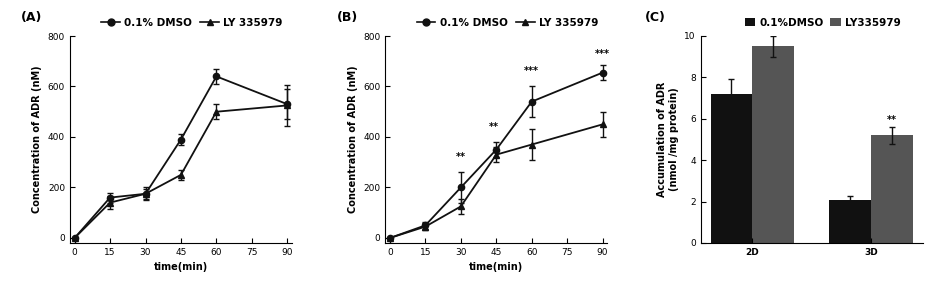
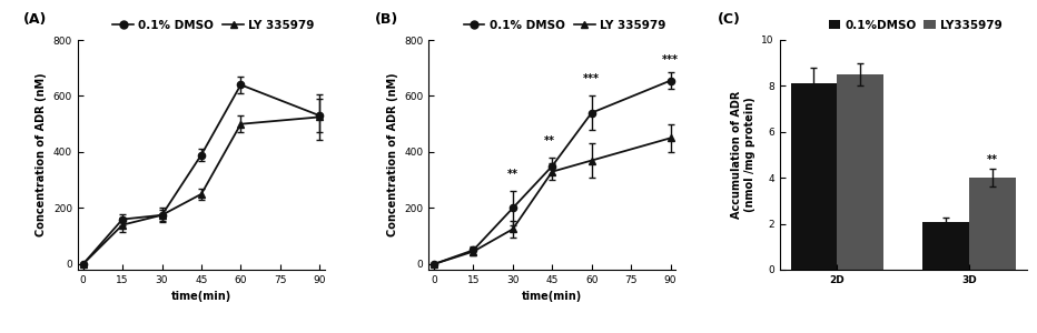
0.1%DMSO/2D: 7.2 -> 8.1
LY335979/2D: 9.5 -> 8.5
LY335979/3D: 5.2 -> 4.0
